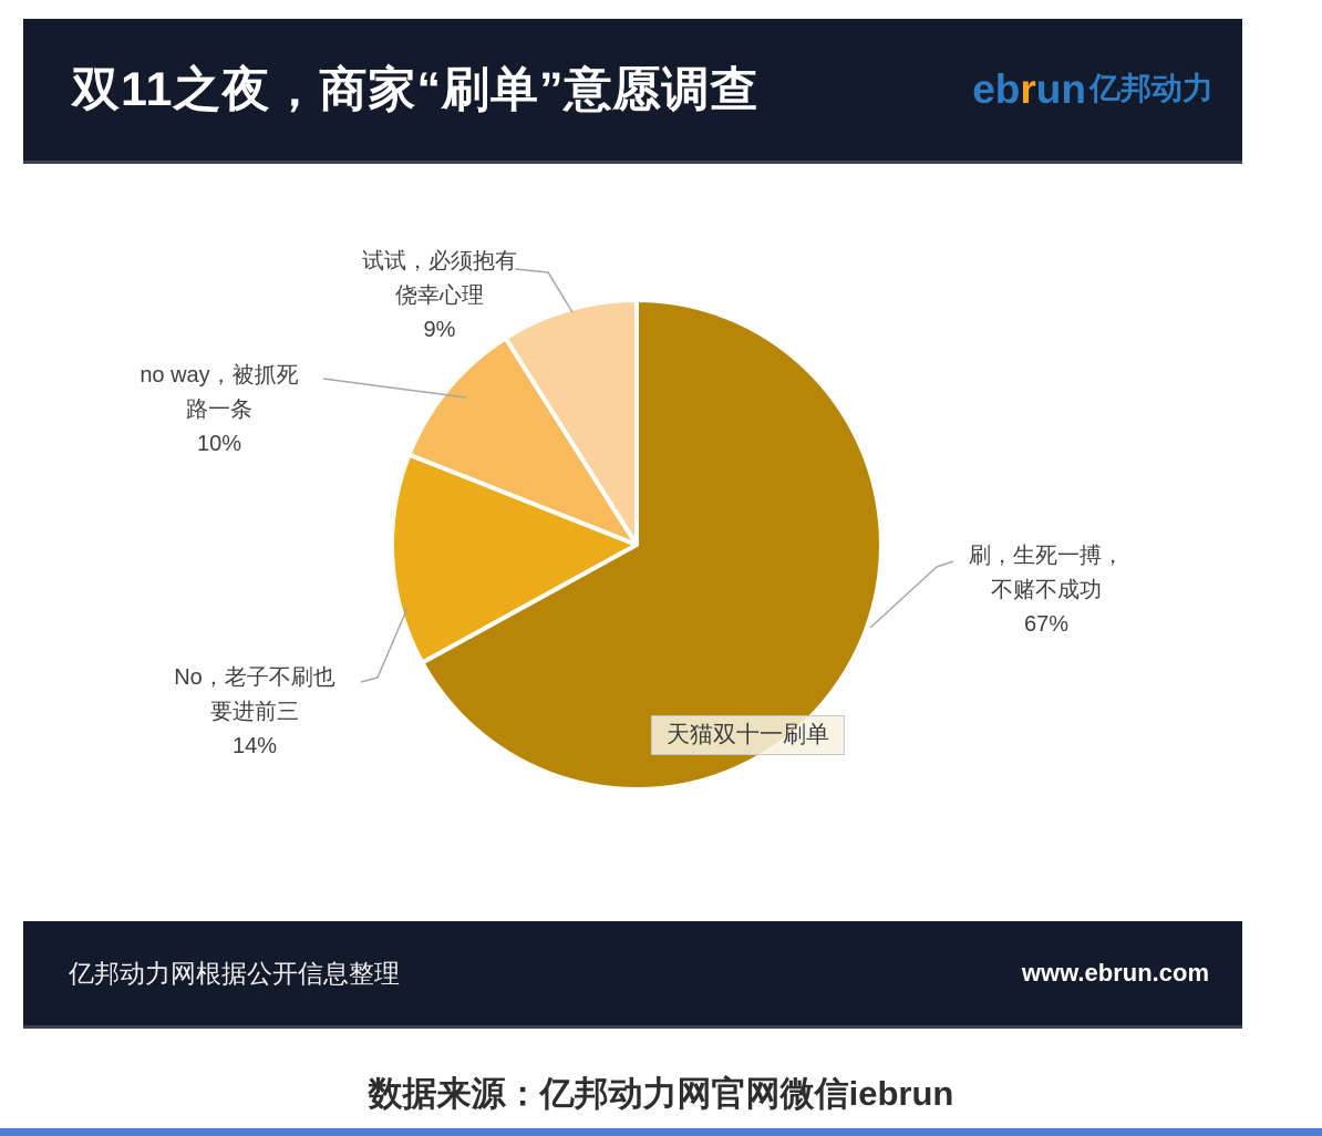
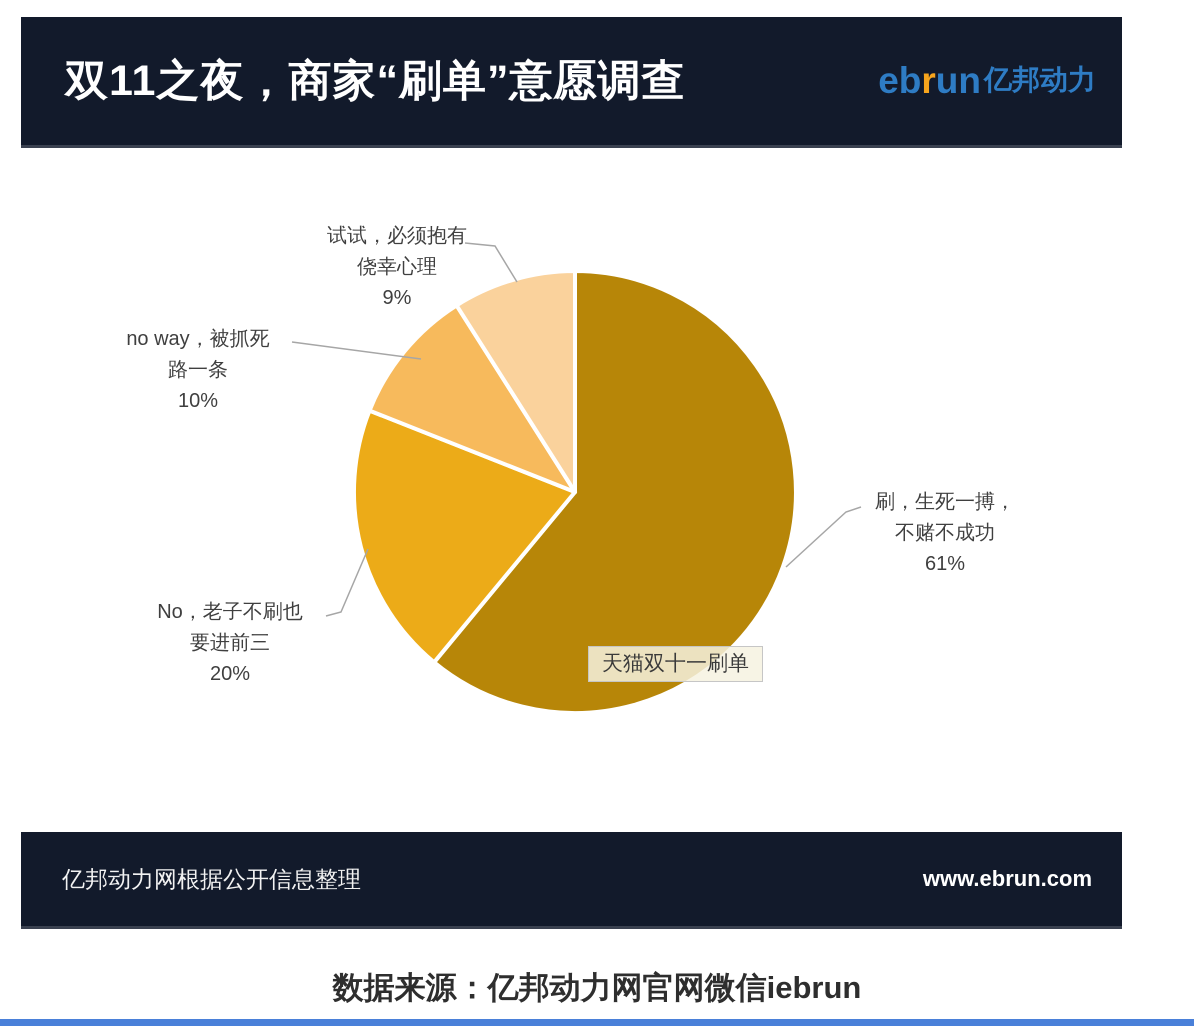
刷，生死一搏，不赌不成功: 67% -> 61%
No，老子不刷也要进前三: 14% -> 20%
